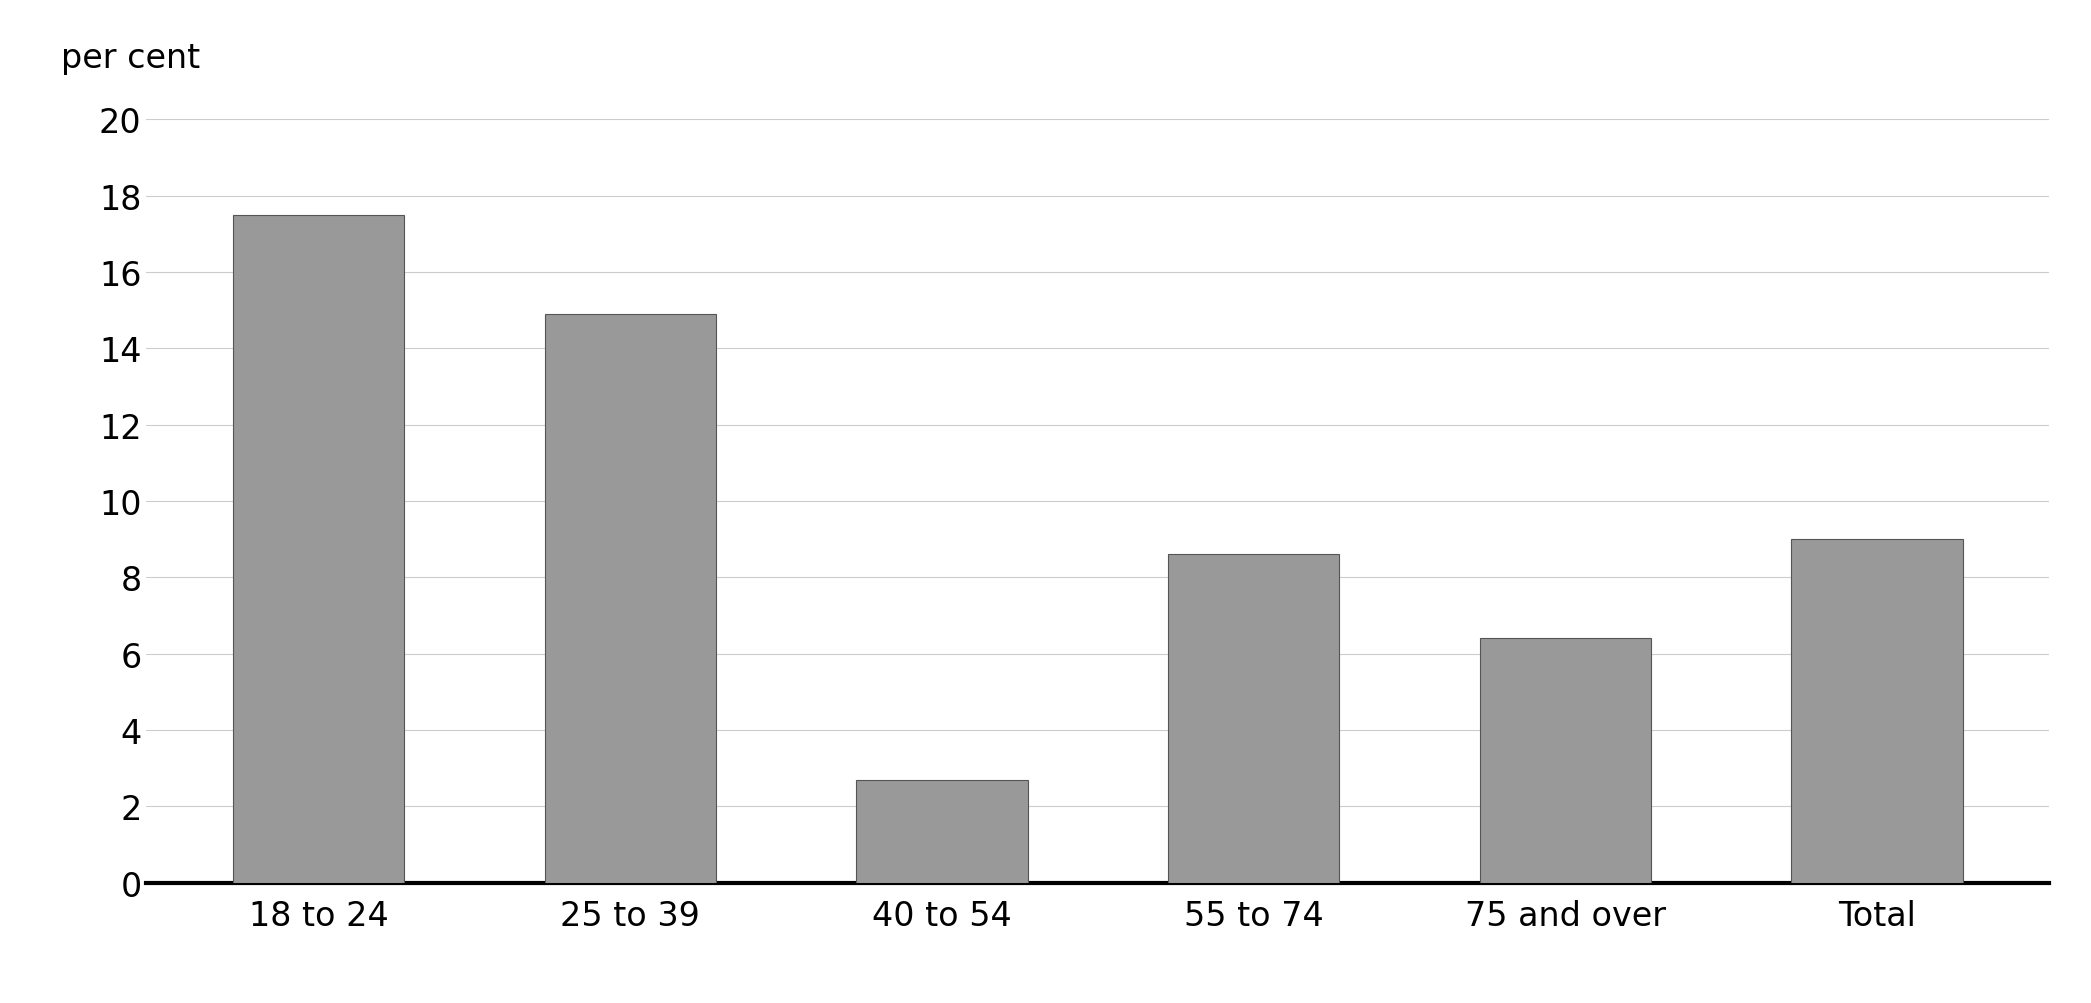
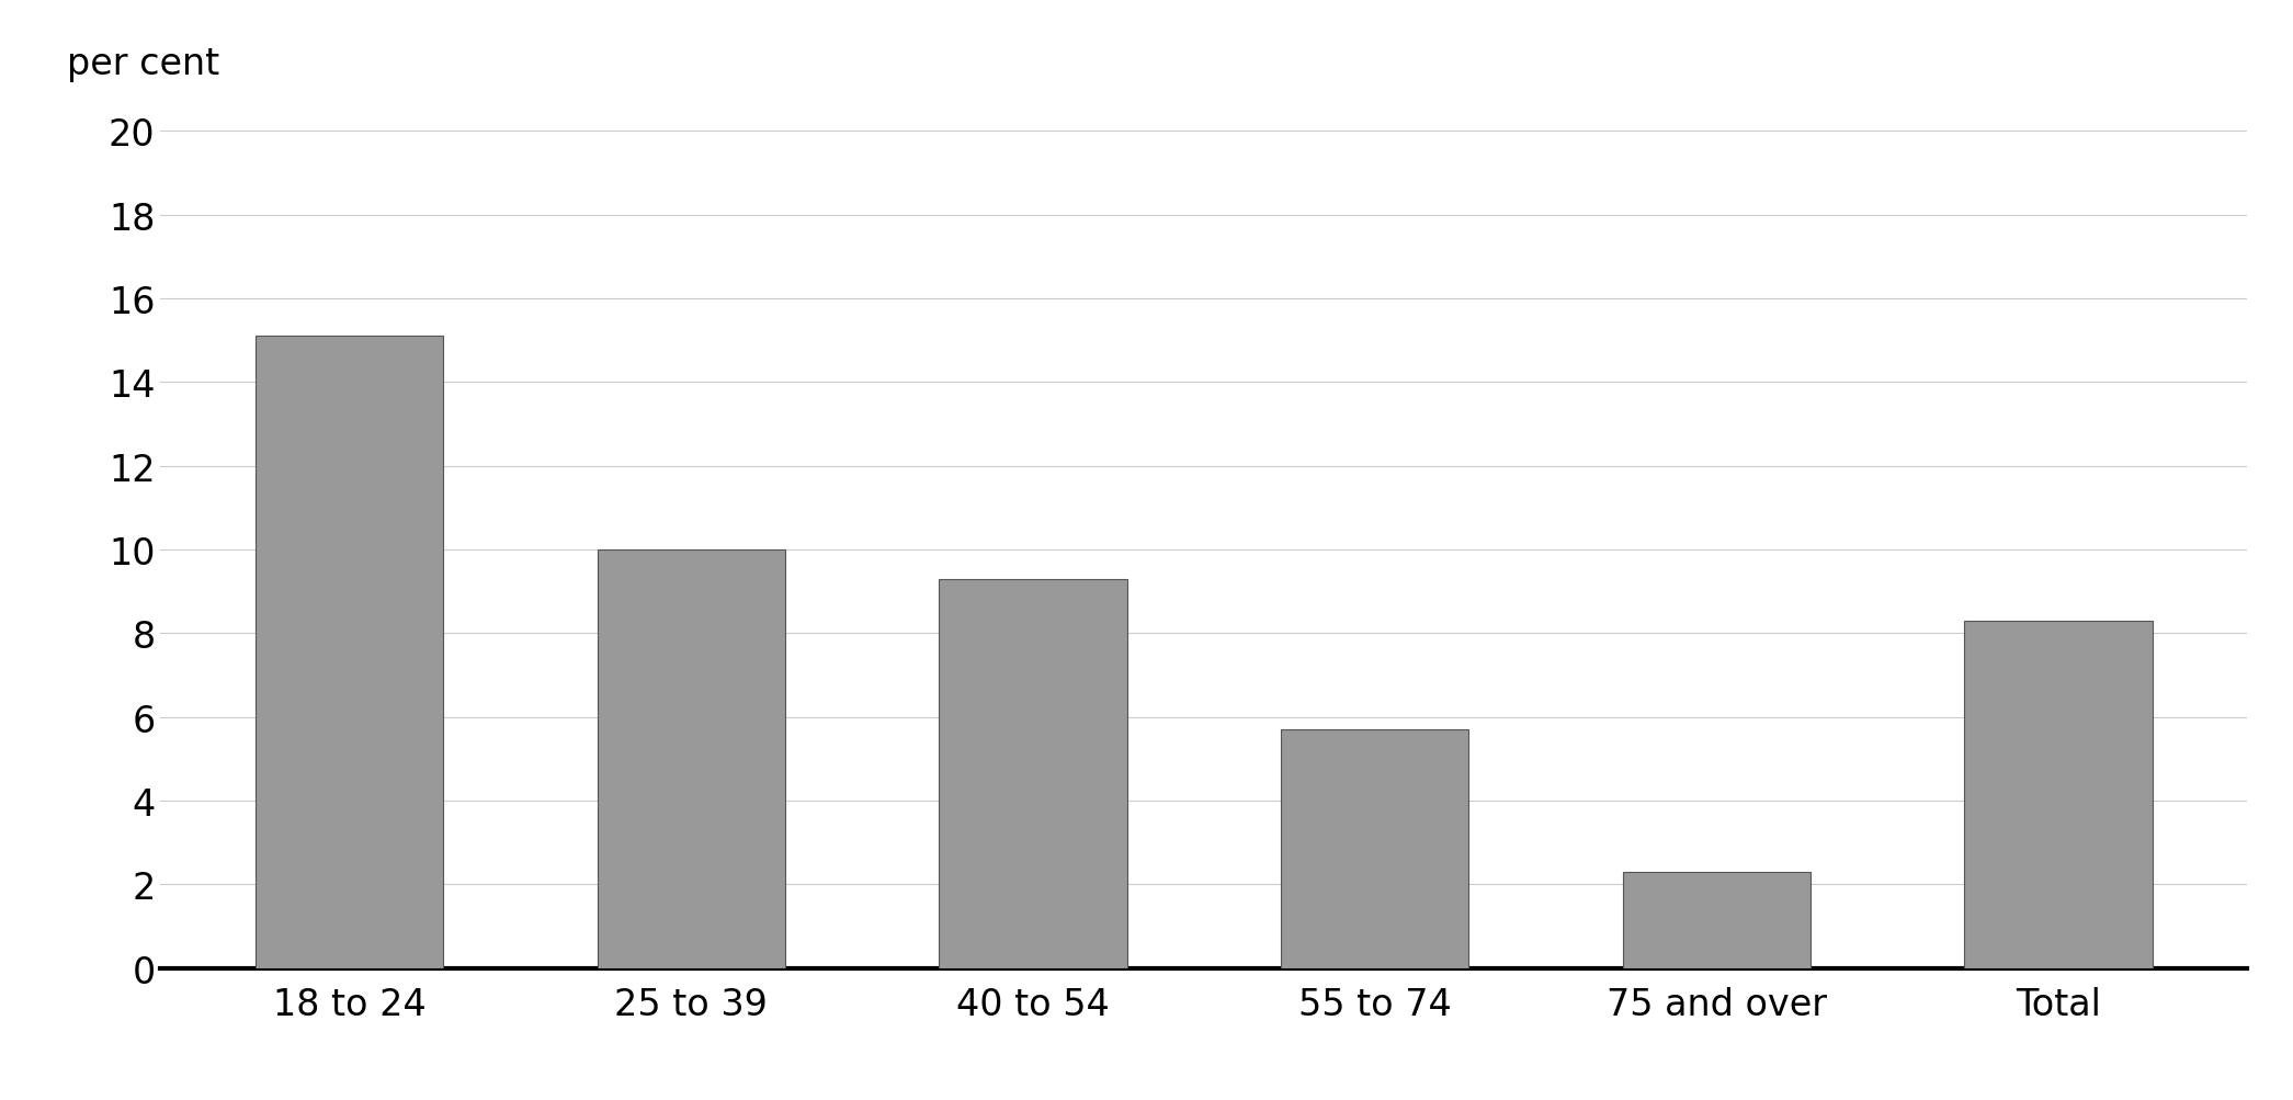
18 to 24: 17.5 -> 15.1
25 to 39: 14.9 -> 10.0
40 to 54: 2.7 -> 9.3
55 to 74: 8.6 -> 5.7
75 and over: 6.4 -> 2.3
Total: 9.0 -> 8.3
